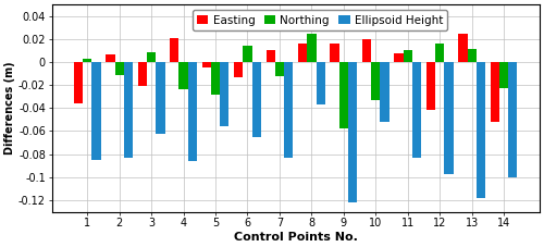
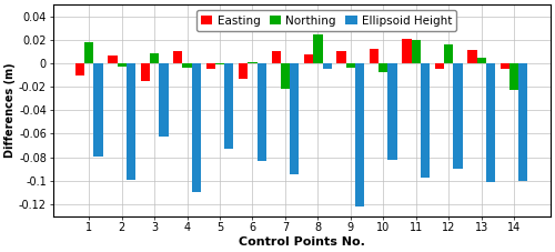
Easting/1: -0.036 -> -0.010
Northing/1: 0.003 -> 0.018
Ellipsoid Height/1: -0.085 -> -0.079
Northing/2: -0.011 -> -0.003
Ellipsoid Height/2: -0.083 -> -0.099
Easting/3: -0.021 -> -0.015
Easting/4: 0.021 -> 0.010
Northing/4: -0.024 -> -0.004
Ellipsoid Height/4: -0.086 -> -0.110
Northing/5: -0.028 -> -0.001
Ellipsoid Height/5: -0.056 -> -0.073
Northing/6: 0.014 -> 0.001
Ellipsoid Height/6: -0.065 -> -0.083
Northing/7: -0.012 -> -0.022
Ellipsoid Height/7: -0.083 -> -0.095
Easting/8: 0.016 -> 0.008
Ellipsoid Height/8: -0.037 -> -0.005
Easting/9: 0.016 -> 0.010
Northing/9: -0.058 -> -0.004
Easting/10: 0.020 -> 0.012
Northing/10: -0.033 -> -0.008
Ellipsoid Height/10: -0.052 -> -0.082
Easting/11: 0.008 -> 0.021
Northing/11: 0.010 -> 0.020
Ellipsoid Height/11: -0.083 -> -0.097
Easting/12: -0.042 -> -0.005
Ellipsoid Height/12: -0.097 -> -0.090
Easting/13: 0.025 -> 0.011
Northing/13: 0.011 -> 0.005
Ellipsoid Height/13: -0.118 -> -0.101
Easting/14: -0.052 -> -0.005
